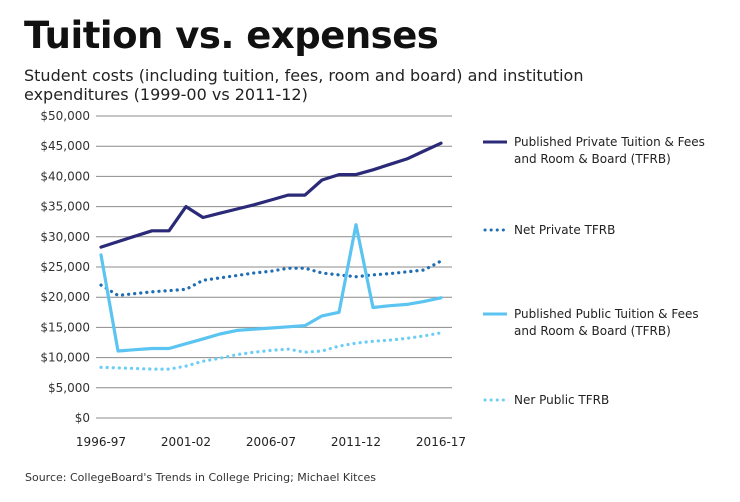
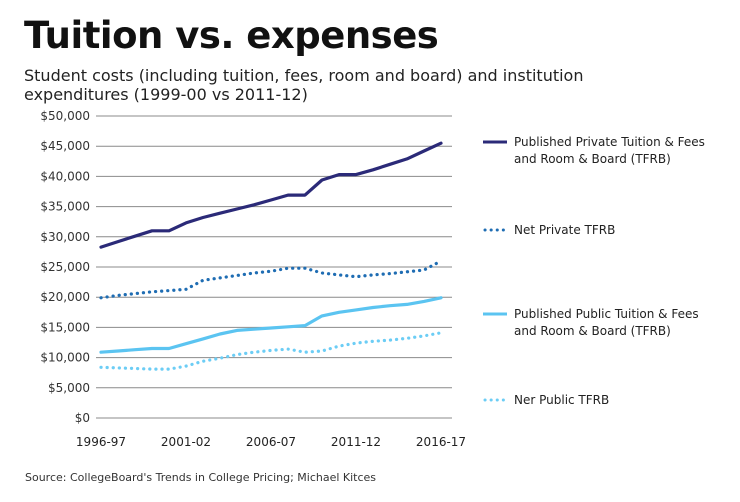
Net Private TFRB/1996-97: $22000 -> $20000
Published Public Tuition & Fees and Room & Board (TFRB)/1996-97: $27000 -> $11000
Published Private Tuition & Fees and Room & Board (TFRB)/2001-02: $35000 -> $32000
Published Public Tuition & Fees and Room & Board (TFRB)/2011-12: $32000 -> $18000
